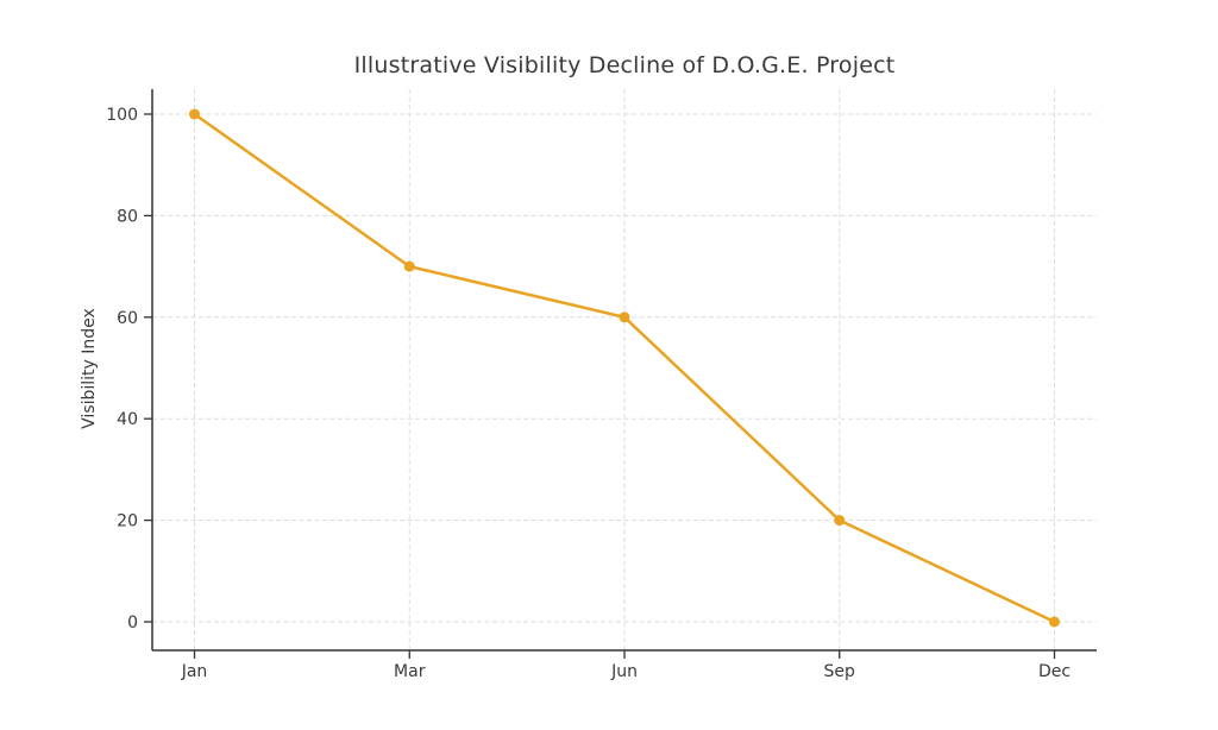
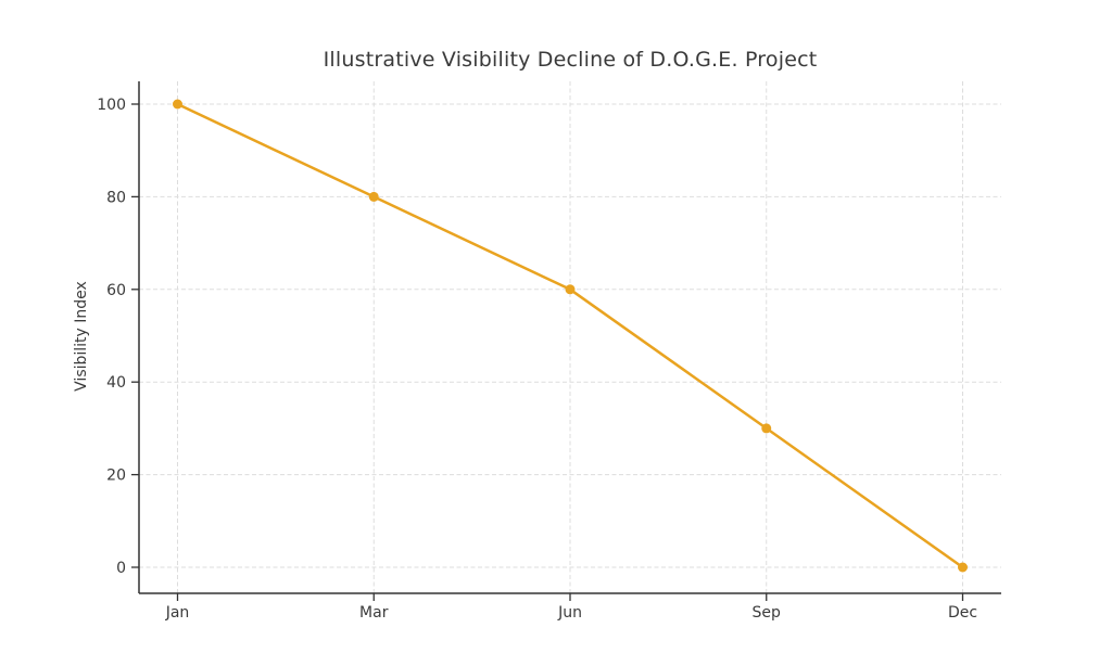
Mar: 70 -> 80
Sep: 20 -> 30
